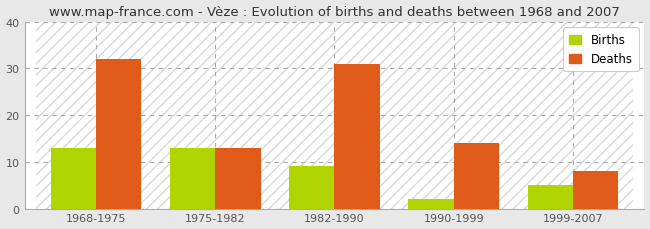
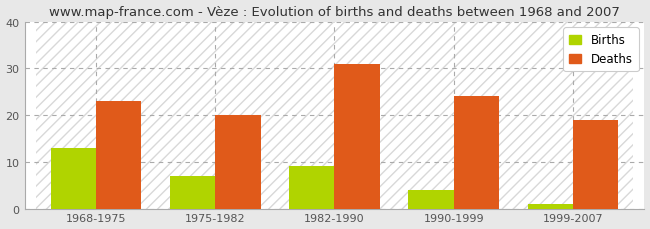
Deaths/1968-1975: 32 -> 23
Births/1975-1982: 13 -> 7
Deaths/1975-1982: 13 -> 20
Births/1990-1999: 2 -> 4
Deaths/1990-1999: 14 -> 24
Births/1999-2007: 5 -> 1
Deaths/1999-2007: 8 -> 19
